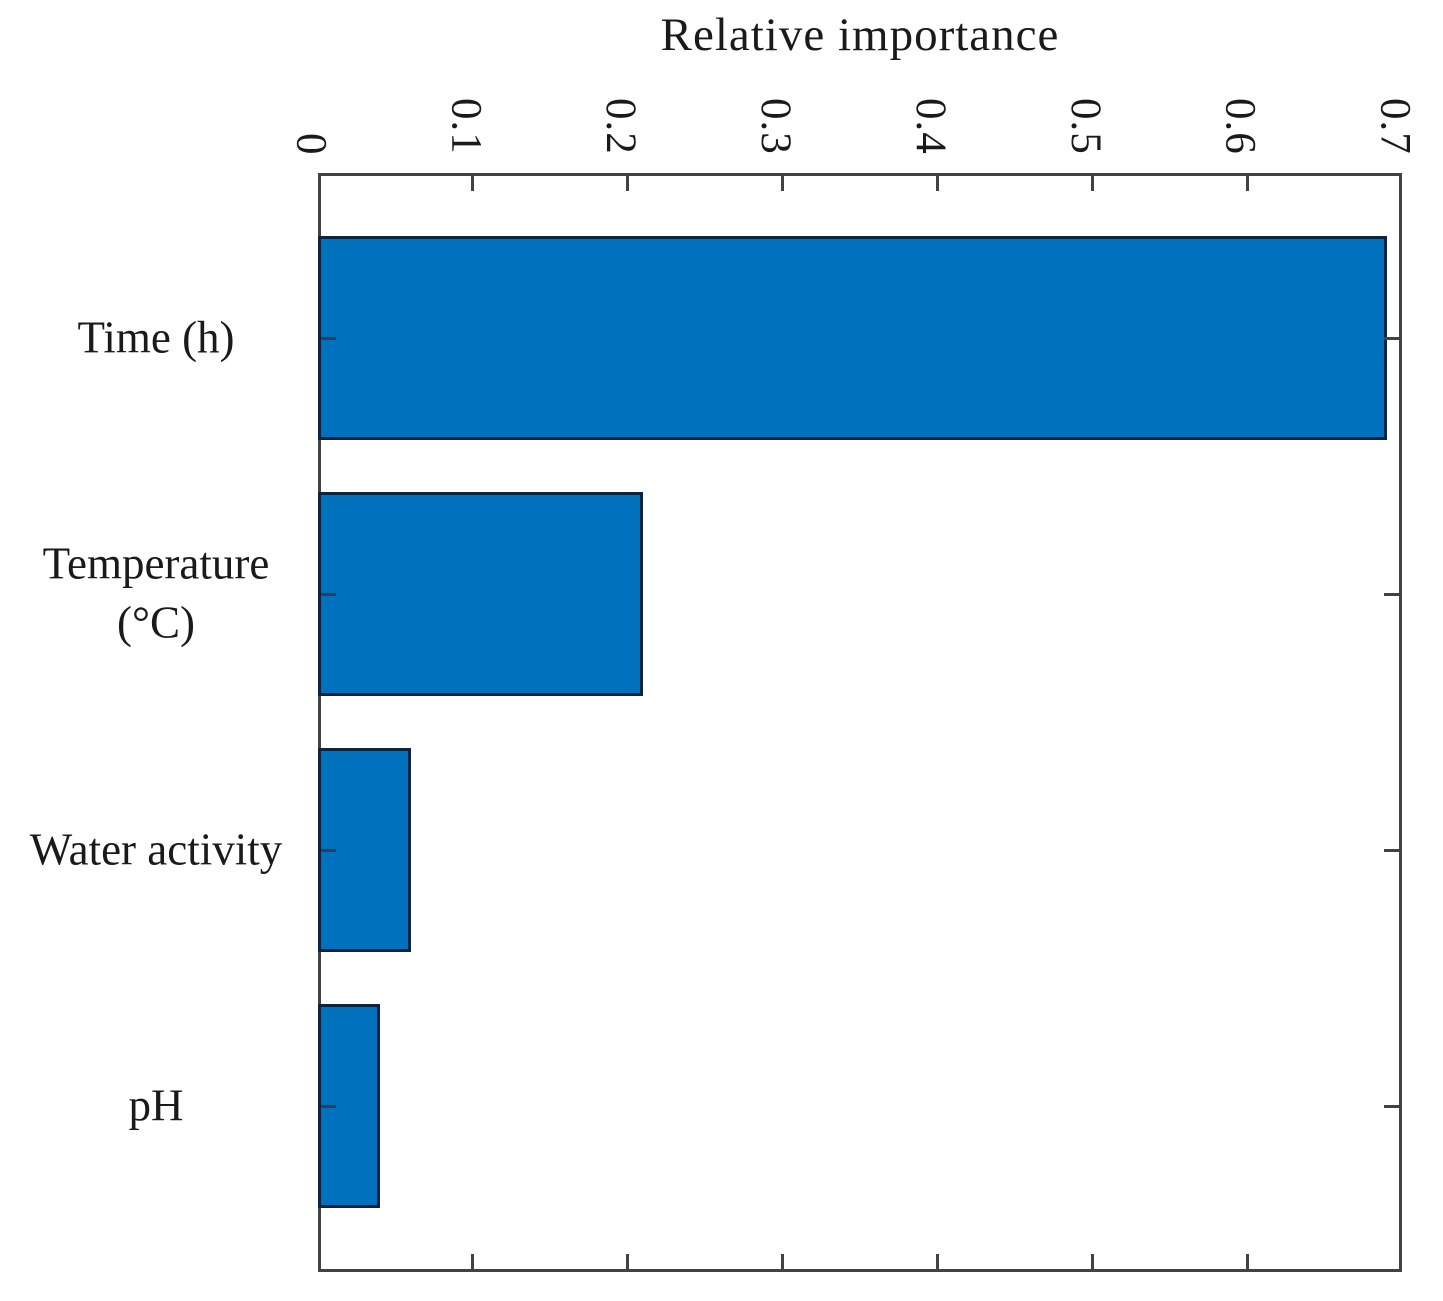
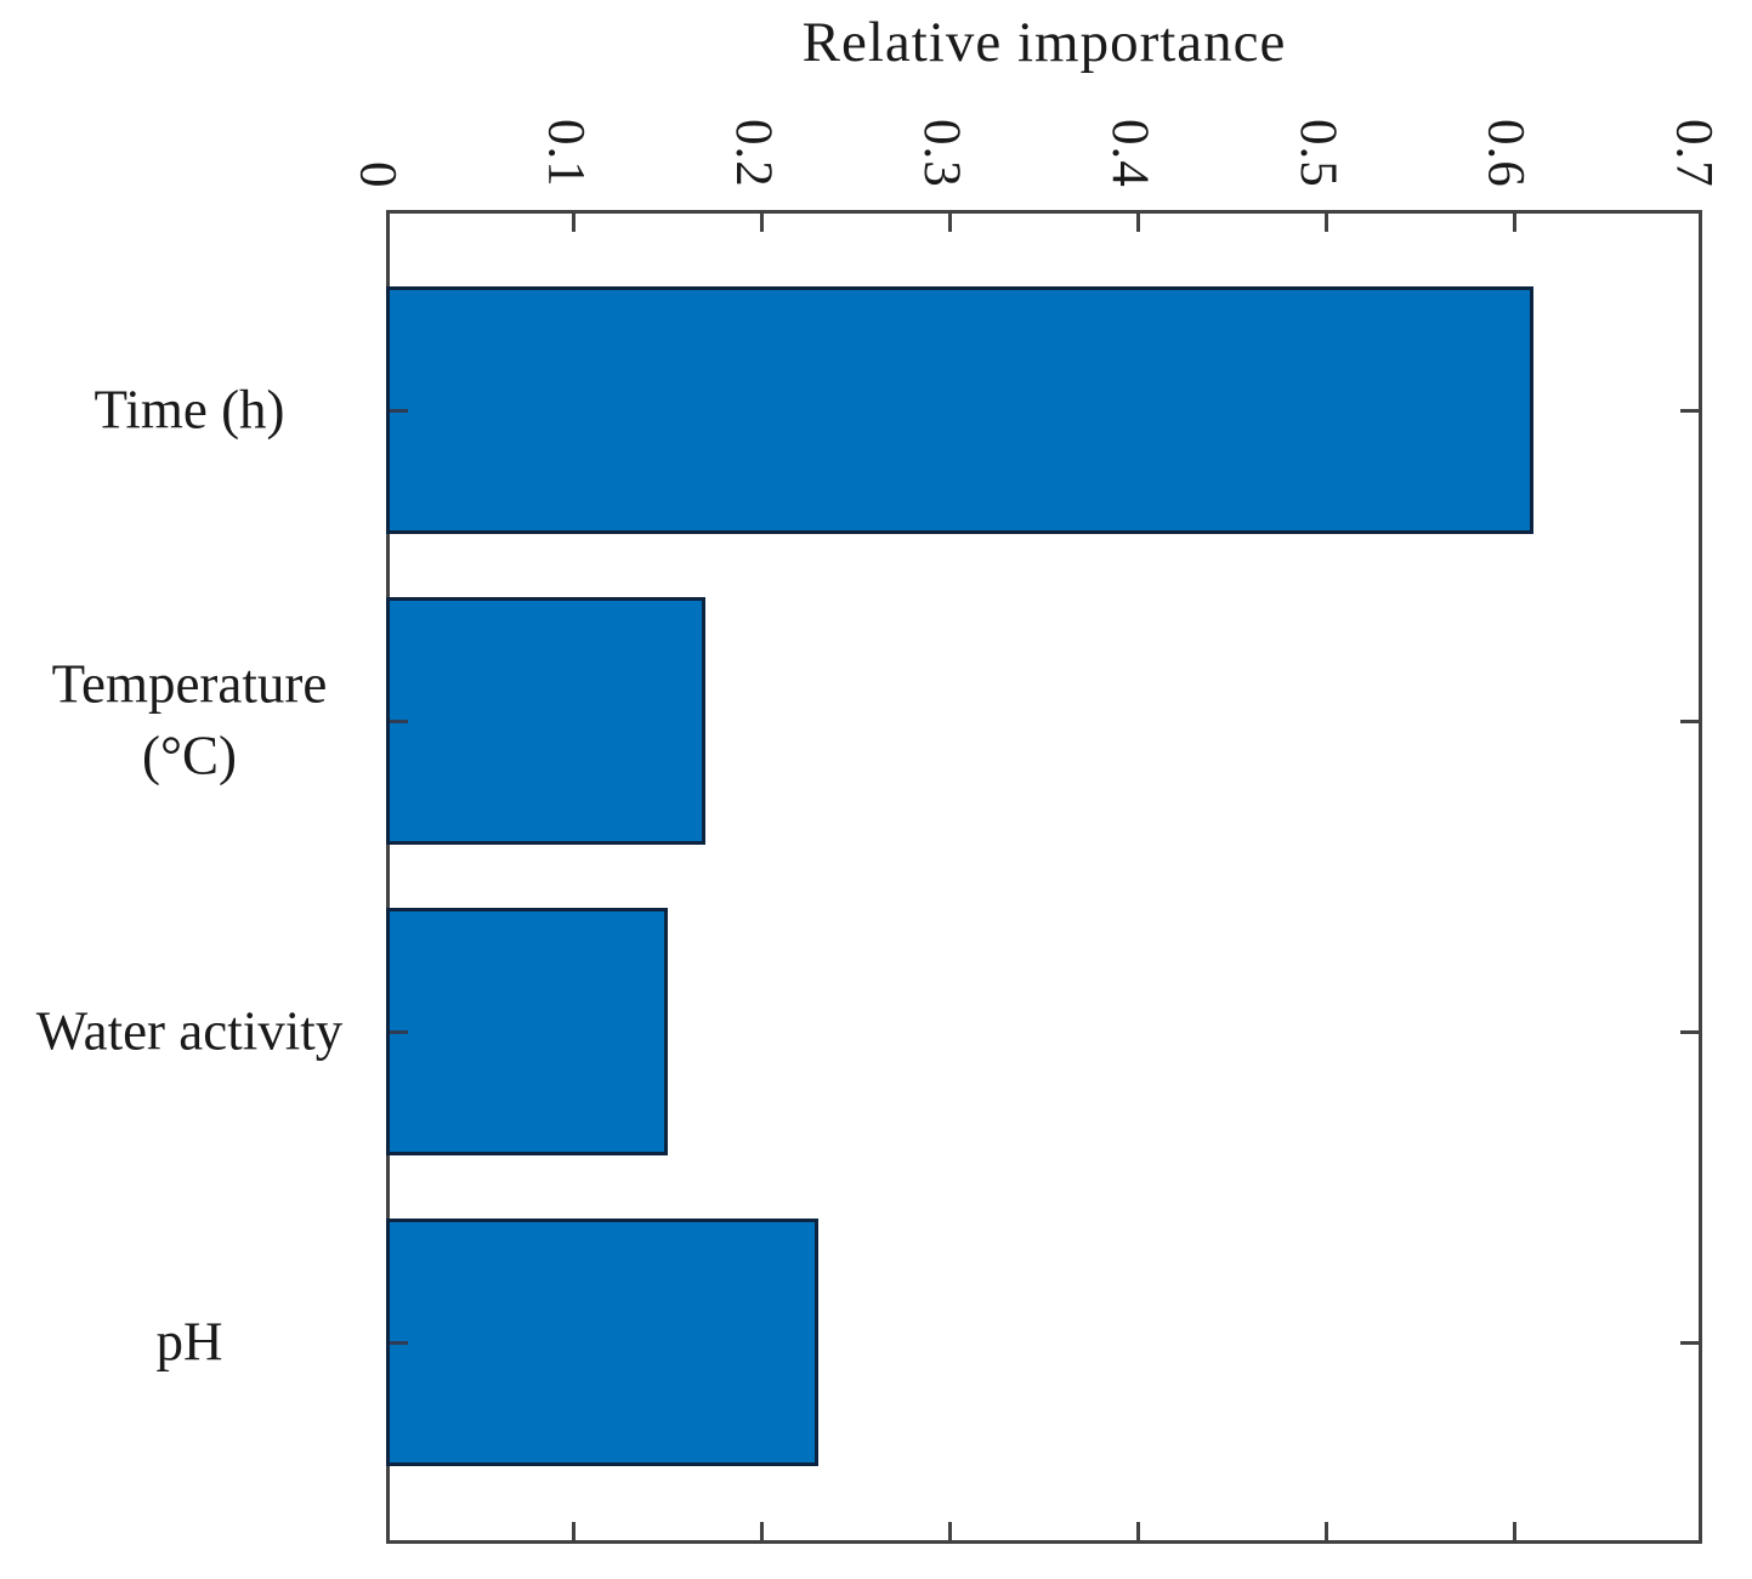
Time (h): 0.69 -> 0.61
Temperature (°C): 0.21 -> 0.17
Water activity: 0.06 -> 0.15
pH: 0.04 -> 0.23
